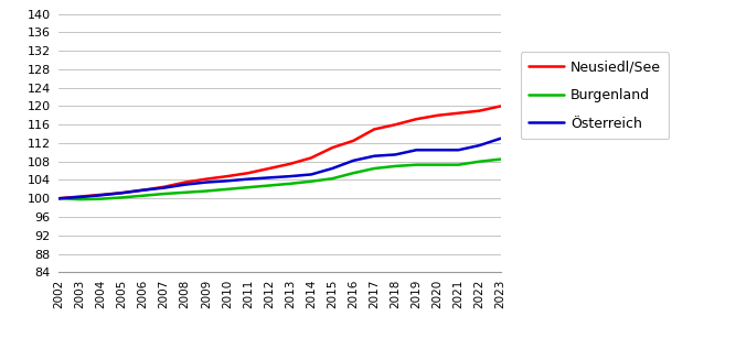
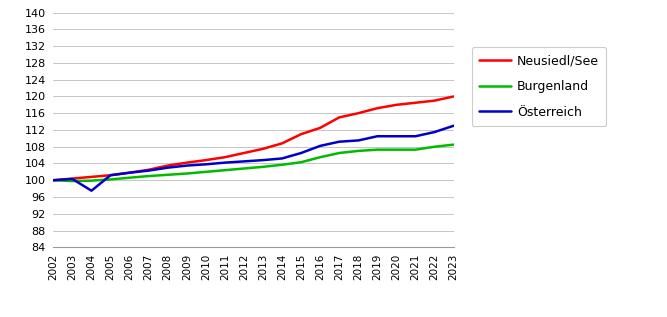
Österreich/2004: 100.7 -> 97.5
